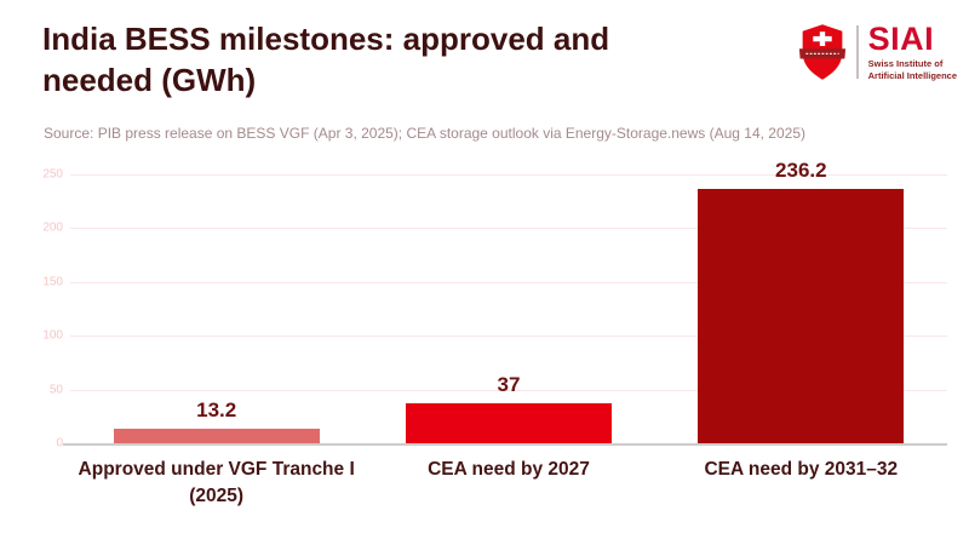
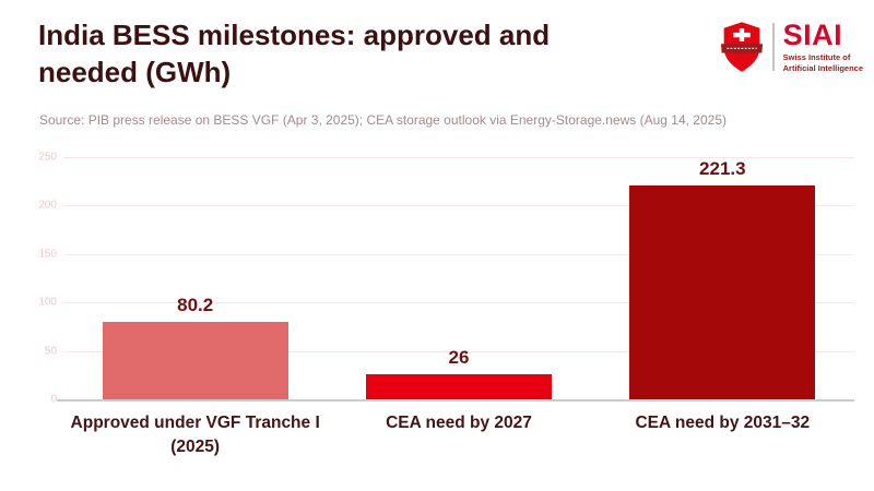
Approved under VGF Tranche I (2025): 13.2 -> 80.2
CEA need by 2027: 37 -> 26
CEA need by 2031–32: 236.2 -> 221.3
